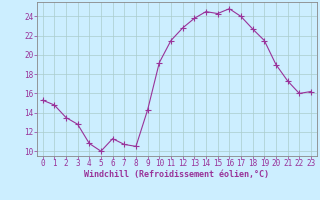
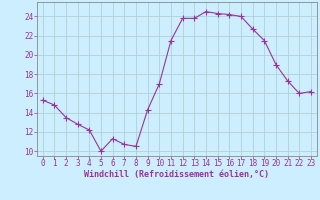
4: 10.8 -> 12.2
10: 19.2 -> 17.0
12: 22.8 -> 23.8
16: 24.8 -> 24.2
